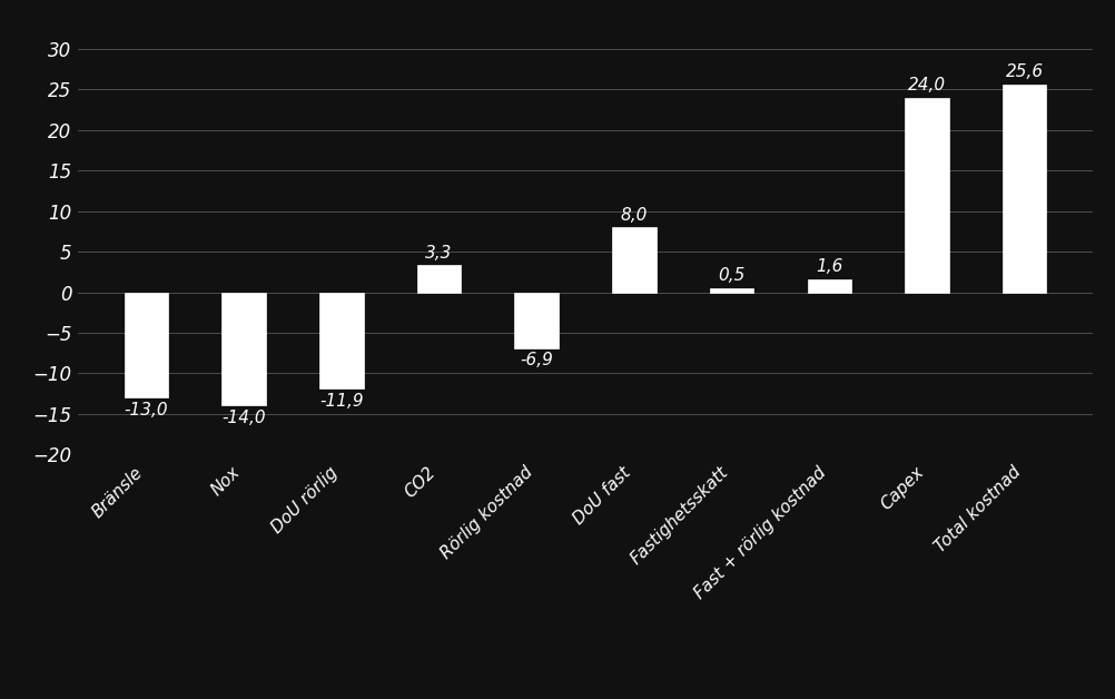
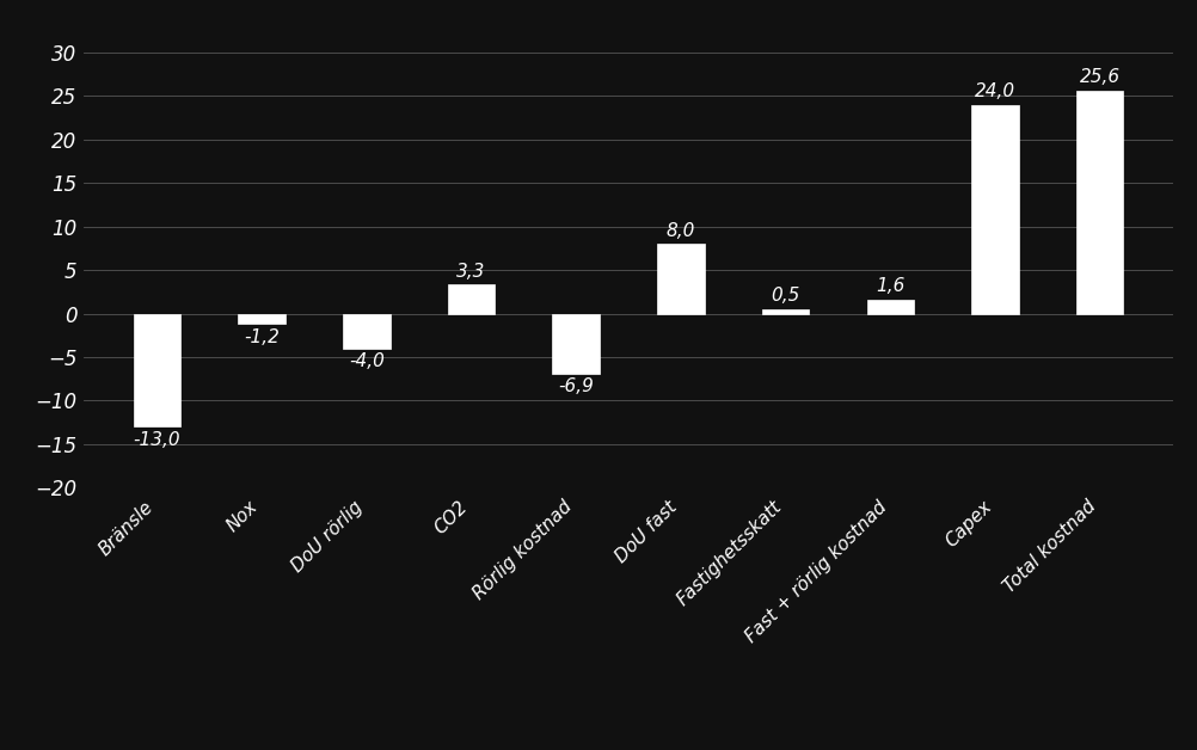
Nox: -14,0 -> -1,2
DoU rörlig: -11,9 -> -4,0
